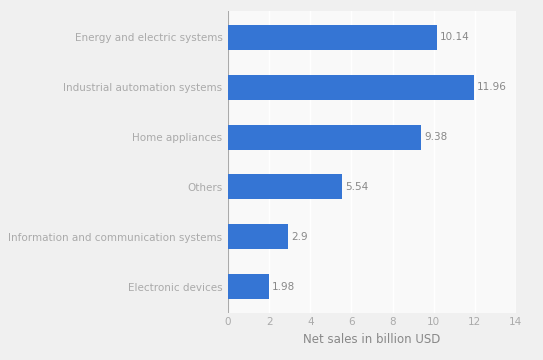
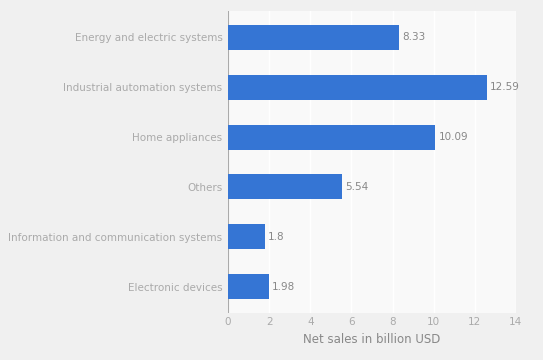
Energy and electric systems: 10.14 -> 8.33
Industrial automation systems: 11.96 -> 12.59
Home appliances: 9.38 -> 10.09
Information and communication systems: 2.9 -> 1.8
